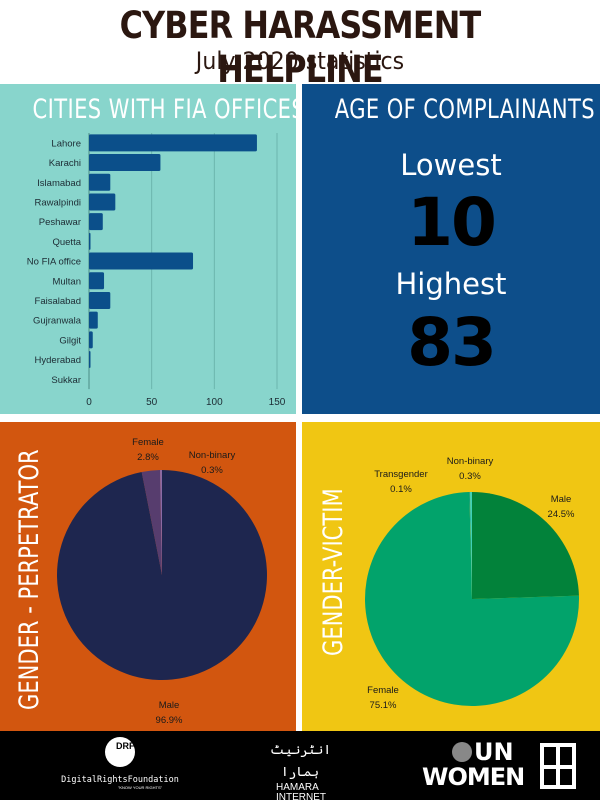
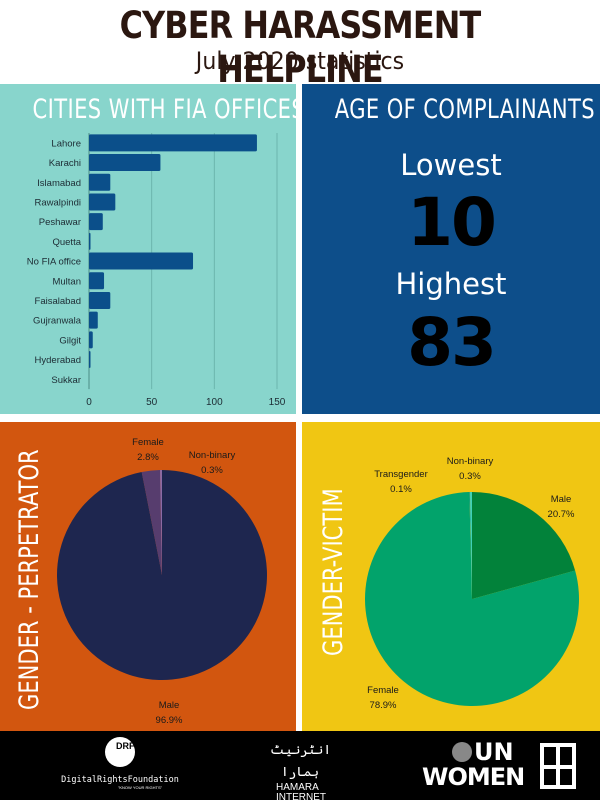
GENDER-VICTIM/Male: 24.5% -> 20.7%
GENDER-VICTIM/Female: 75.1% -> 78.9%
